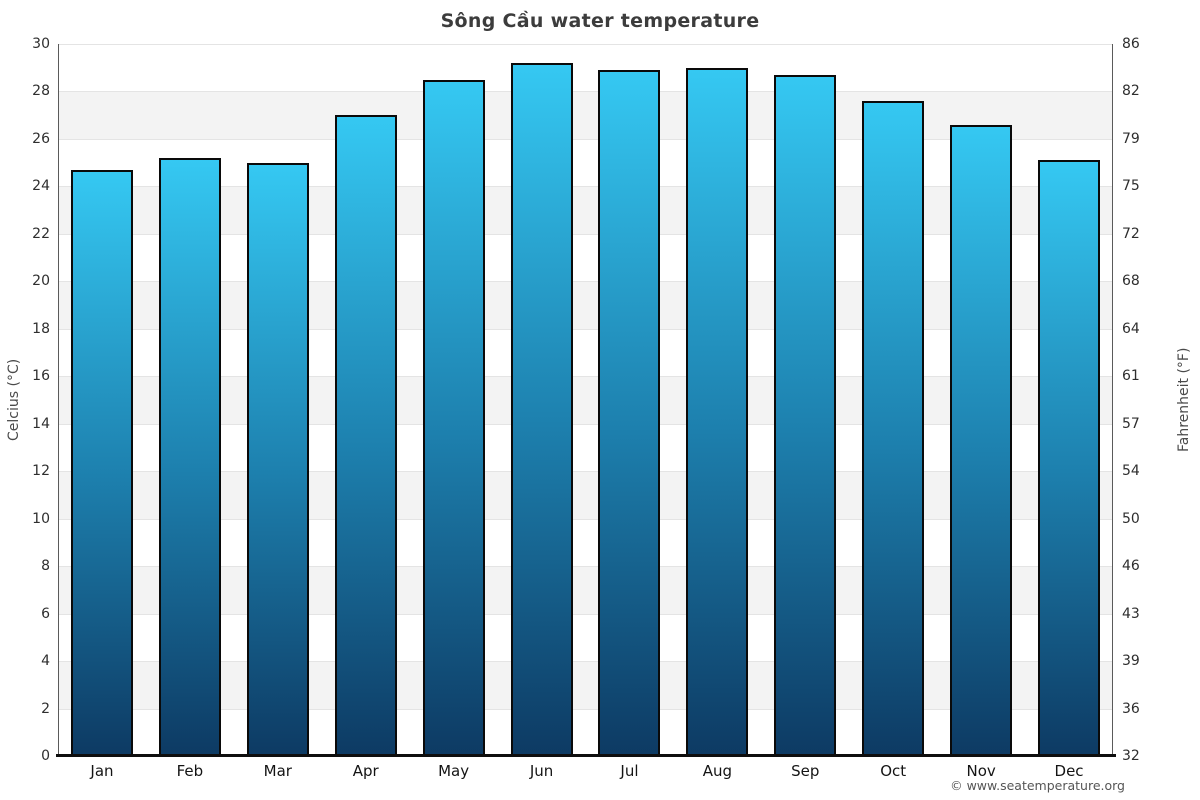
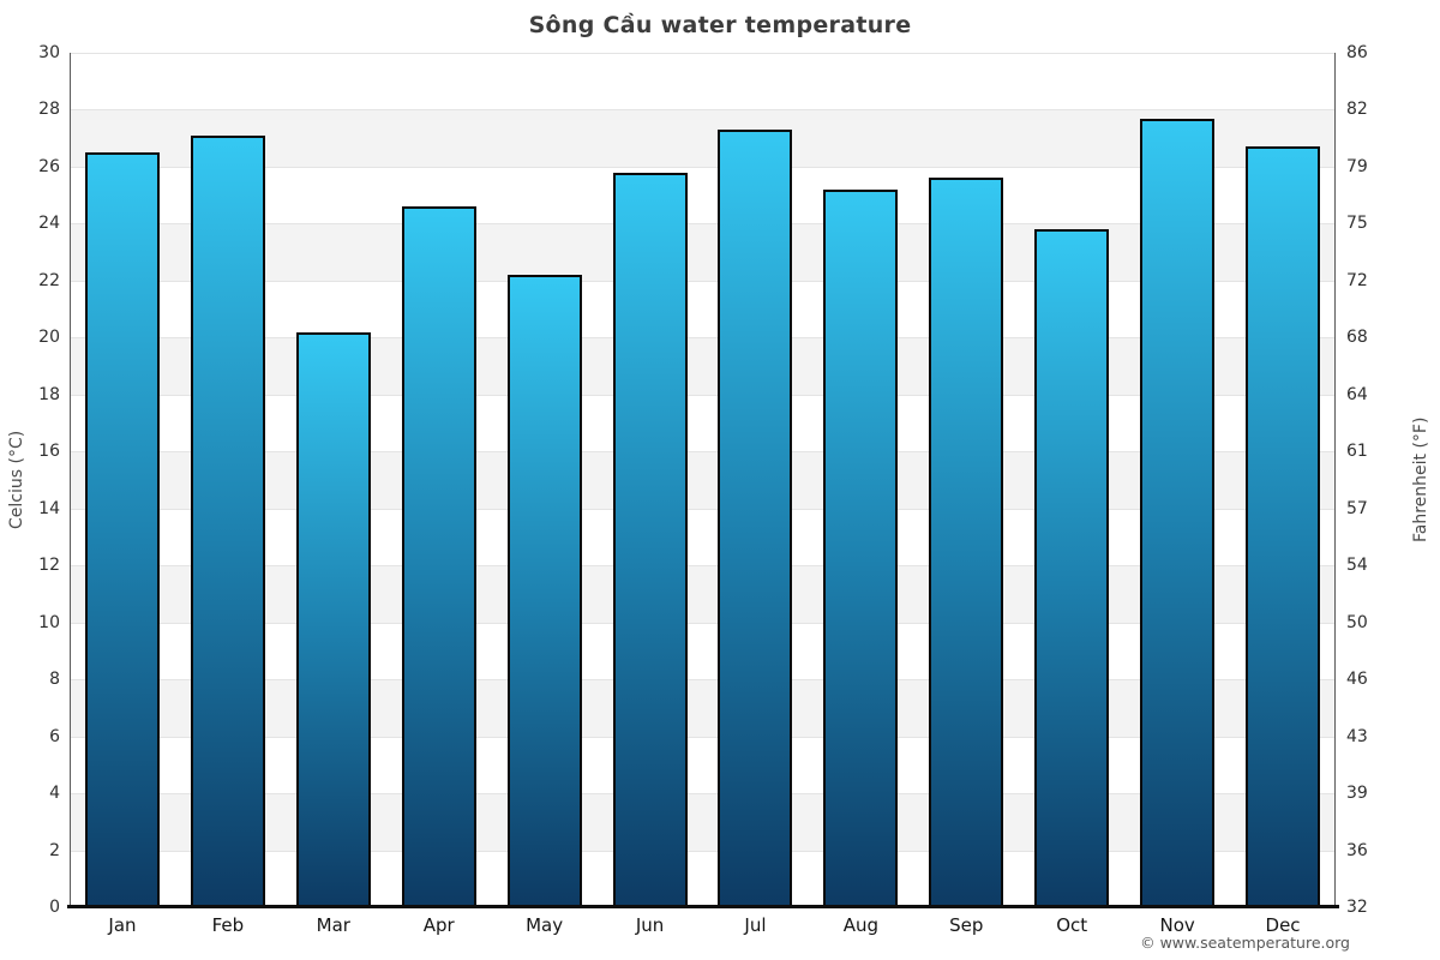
Jan: 24.7 -> 26.5
Feb: 25.2 -> 27.1
Mar: 25.0 -> 20.2
Apr: 27.0 -> 24.6
May: 28.5 -> 22.2
Jun: 29.2 -> 25.8
Jul: 28.9 -> 27.3
Aug: 29.0 -> 25.2
Sep: 28.7 -> 25.6
Oct: 27.6 -> 23.8
Nov: 26.6 -> 27.7
Dec: 25.1 -> 26.7
